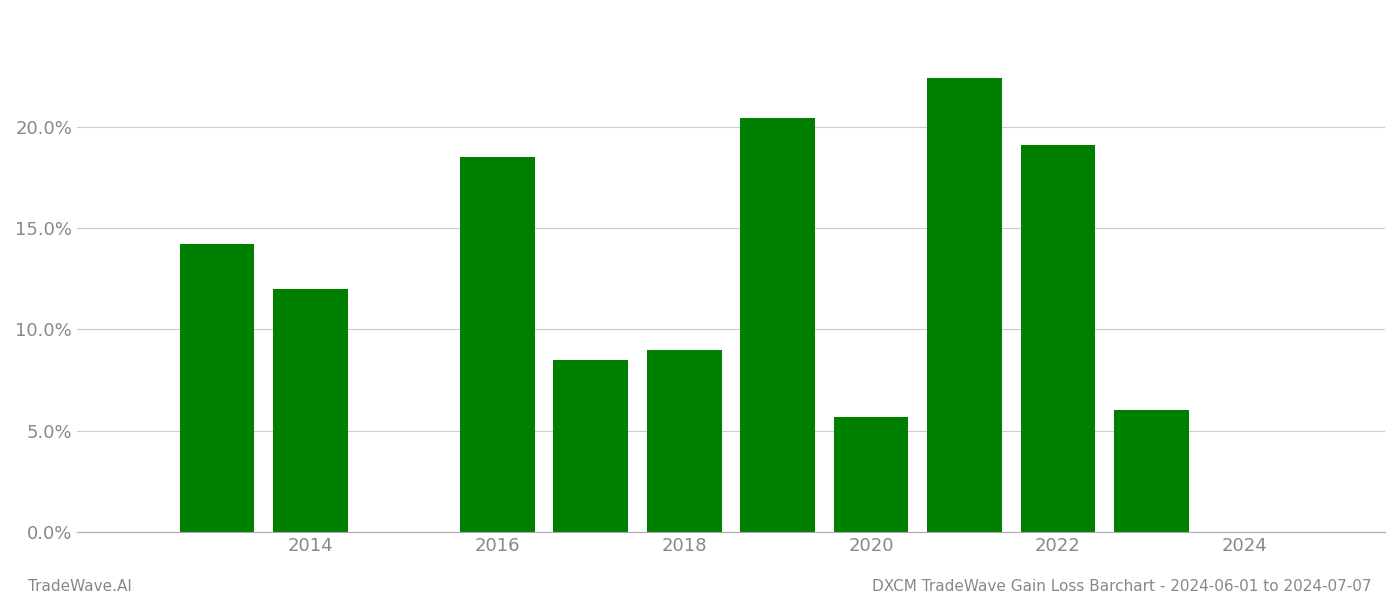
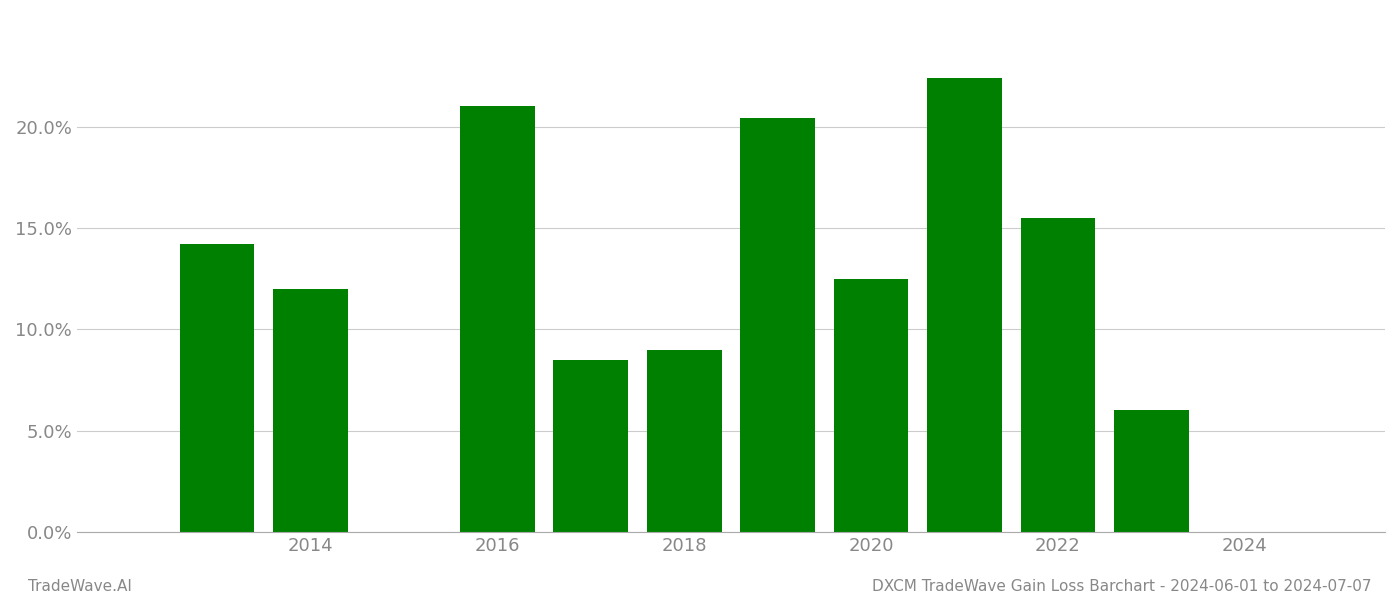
2016: 18.5% -> 21.0%
2020: 5.7% -> 12.5%
2022: 19.1% -> 15.5%
